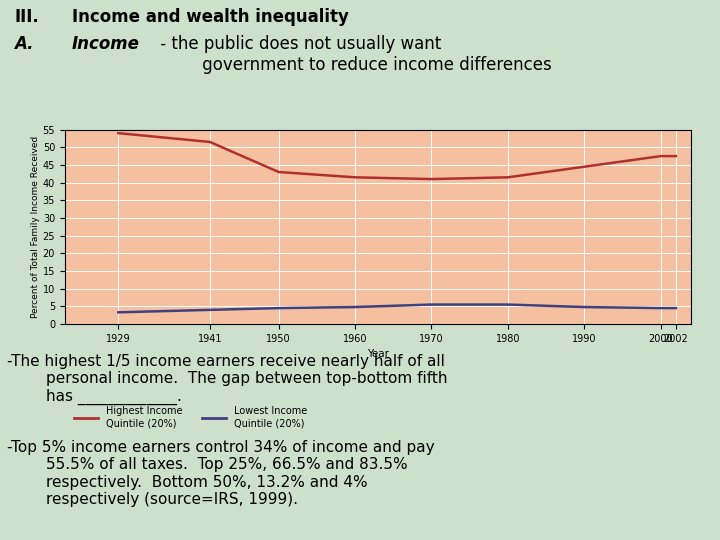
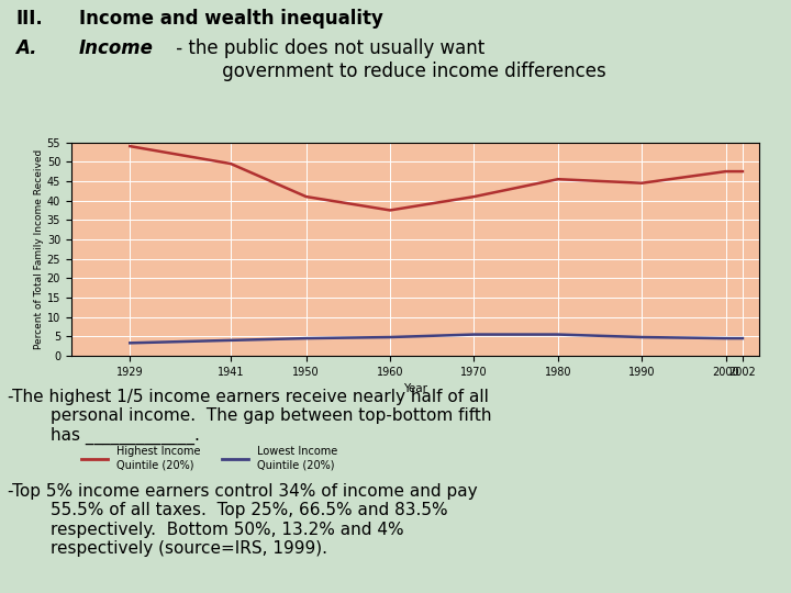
Highest Income Quintile (20%)/1941: 51.5 -> 49.5
Highest Income Quintile (20%)/1950: 43.0 -> 41.0
Highest Income Quintile (20%)/1960: 41.5 -> 37.5
Highest Income Quintile (20%)/1980: 41.5 -> 45.5
